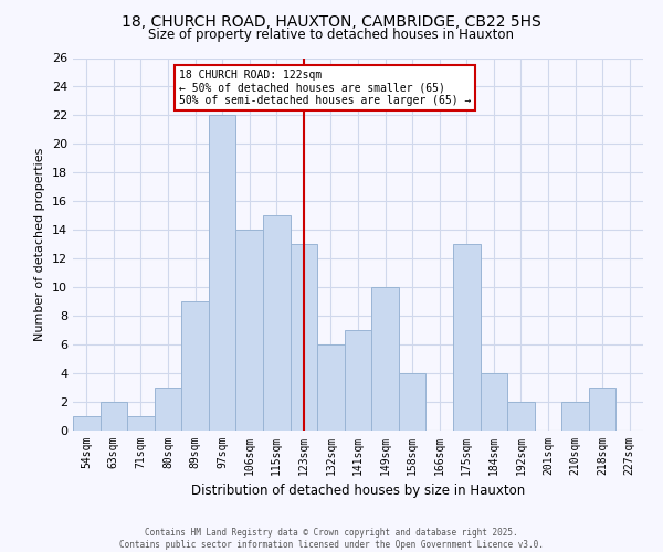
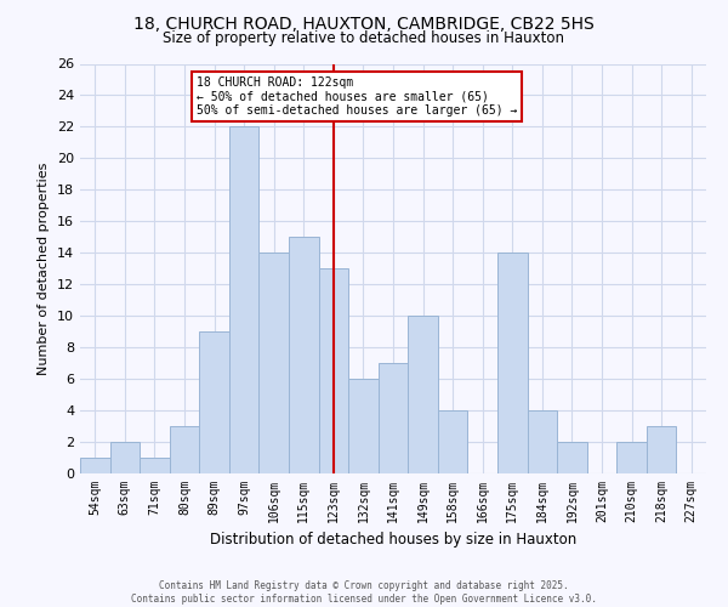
175sqm: 13 -> 14
